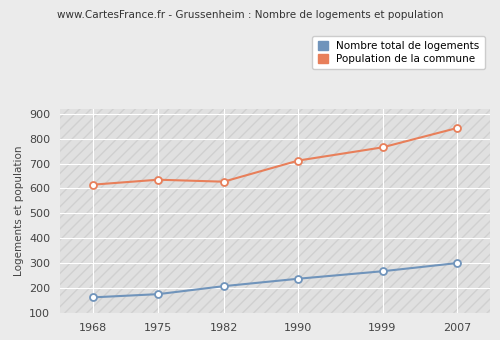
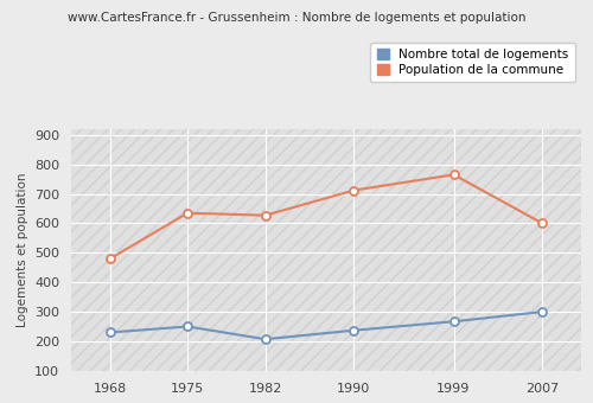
Nombre total de logements/1968: 162 -> 230
Population de la commune/1968: 615 -> 480
Nombre total de logements/1975: 175 -> 250
Population de la commune/2007: 843 -> 600
